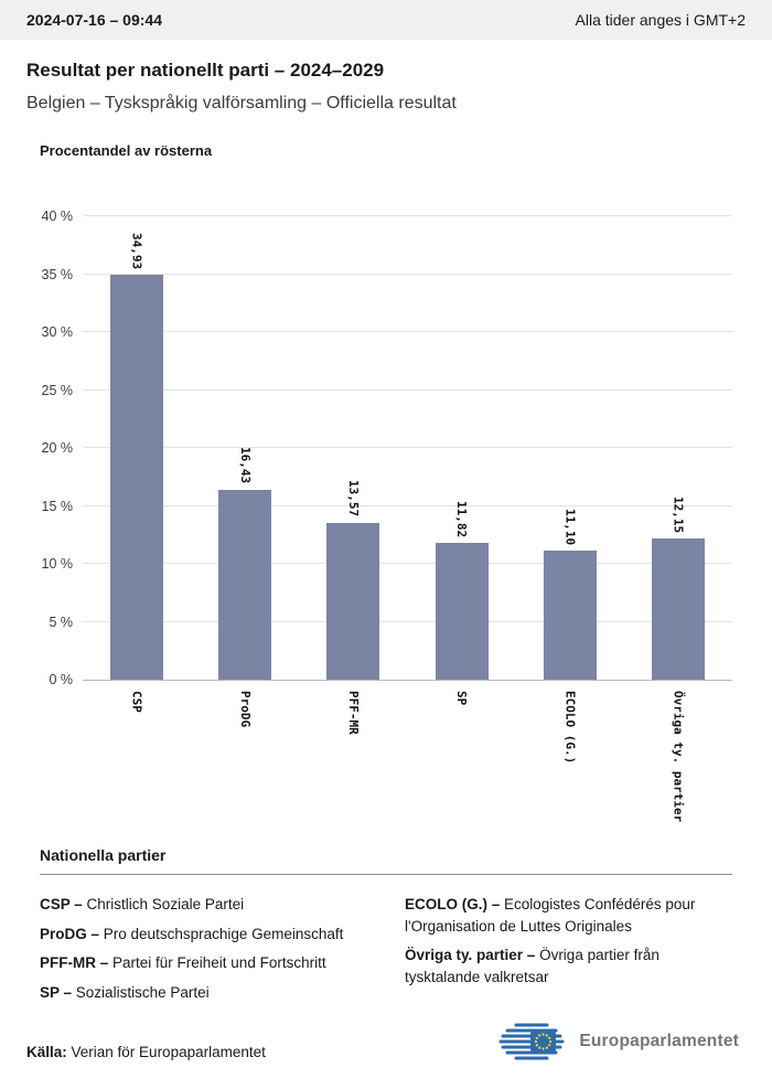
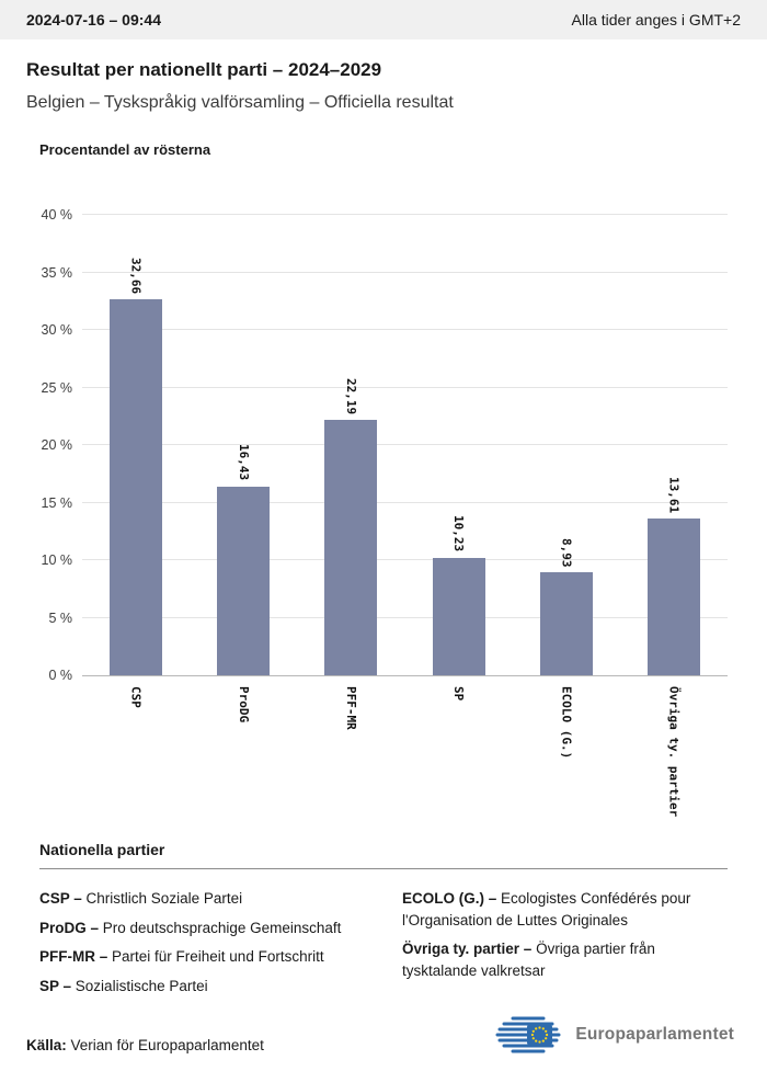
CSP: 34,93 -> 32,66
PFF-MR: 13,57 -> 22,19
SP: 11,82 -> 10,23
ECOLO (G.): 11,10 -> 8,93
Övriga ty. partier: 12,15 -> 13,61
